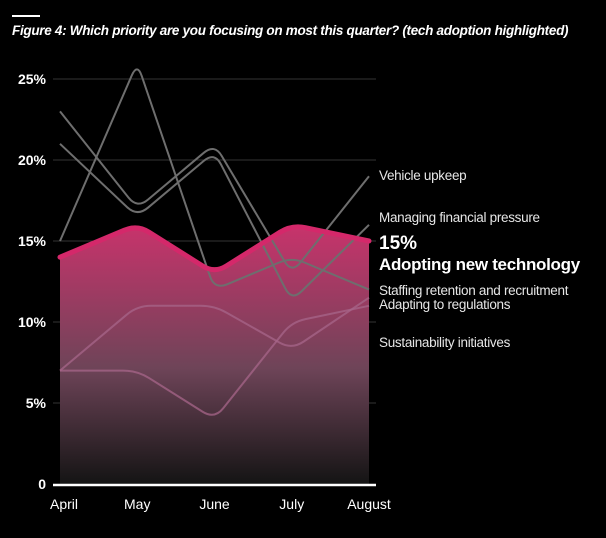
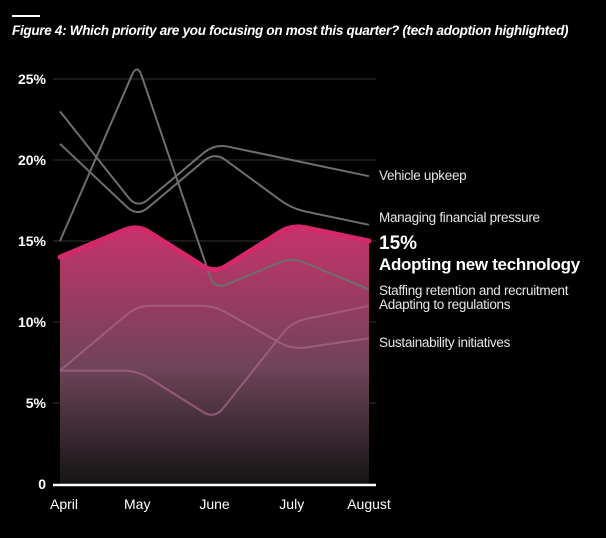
Vehicle upkeep/July: 13% -> 20%
Managing financial pressure/July: 11.3% -> 17.0%
Sustainability initiatives/August: 11.5% -> 9.0%
